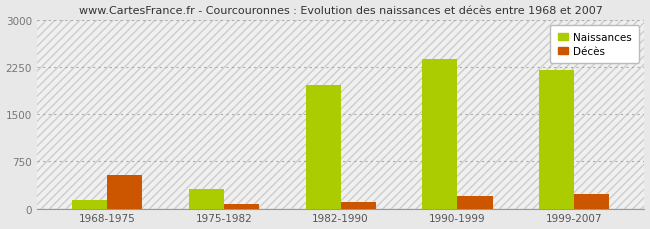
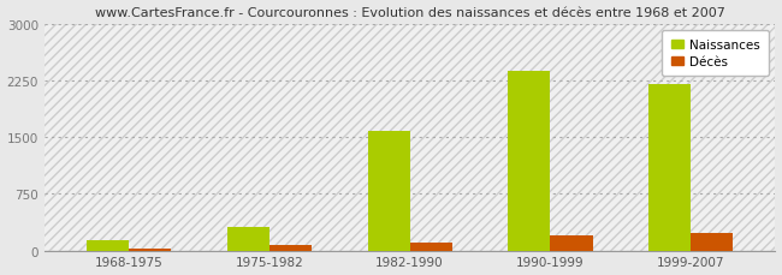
Décès/1968-1975: 540 -> 30
Naissances/1982-1990: 1960 -> 1580
